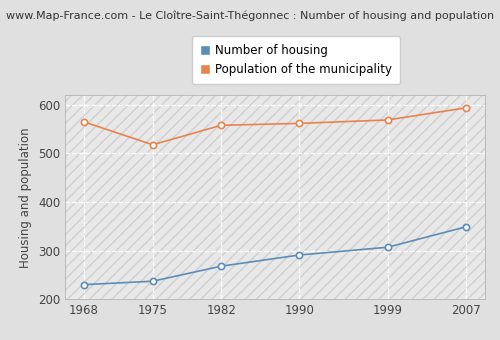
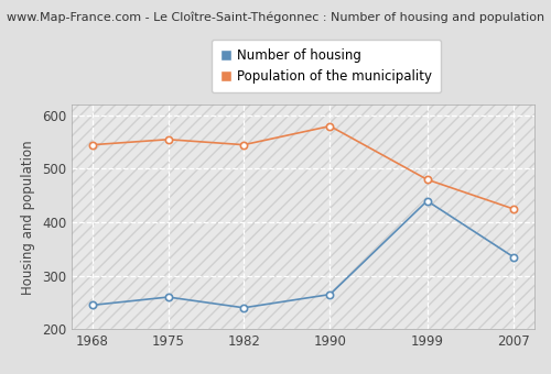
Number of housing/1968: 230 -> 245
Population of the municipality/1968: 565 -> 545
Number of housing/1975: 237 -> 260
Population of the municipality/1975: 518 -> 555
Number of housing/1982: 268 -> 240
Population of the municipality/1982: 558 -> 545
Number of housing/1990: 291 -> 265
Population of the municipality/1990: 562 -> 580
Number of housing/1999: 307 -> 440
Population of the municipality/1999: 569 -> 480
Number of housing/2007: 349 -> 335
Population of the municipality/2007: 594 -> 425
